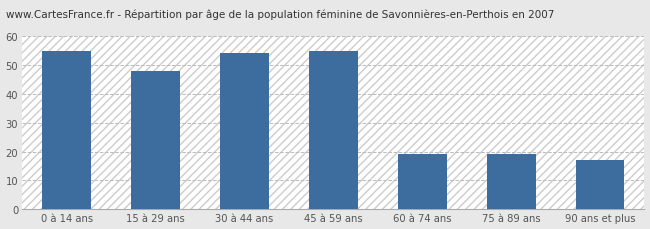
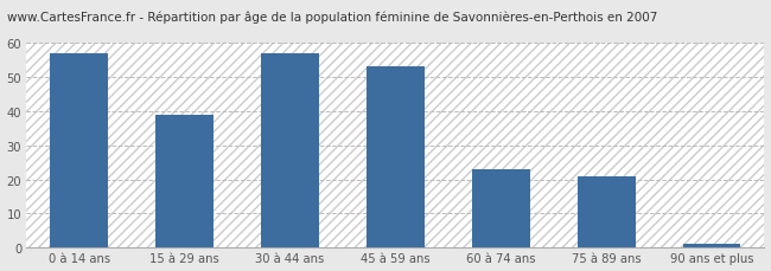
0 à 14 ans: 55 -> 57
15 à 29 ans: 48 -> 39
30 à 44 ans: 54 -> 57
45 à 59 ans: 55 -> 53
60 à 74 ans: 19 -> 23
75 à 89 ans: 19 -> 21
90 ans et plus: 17 -> 1
